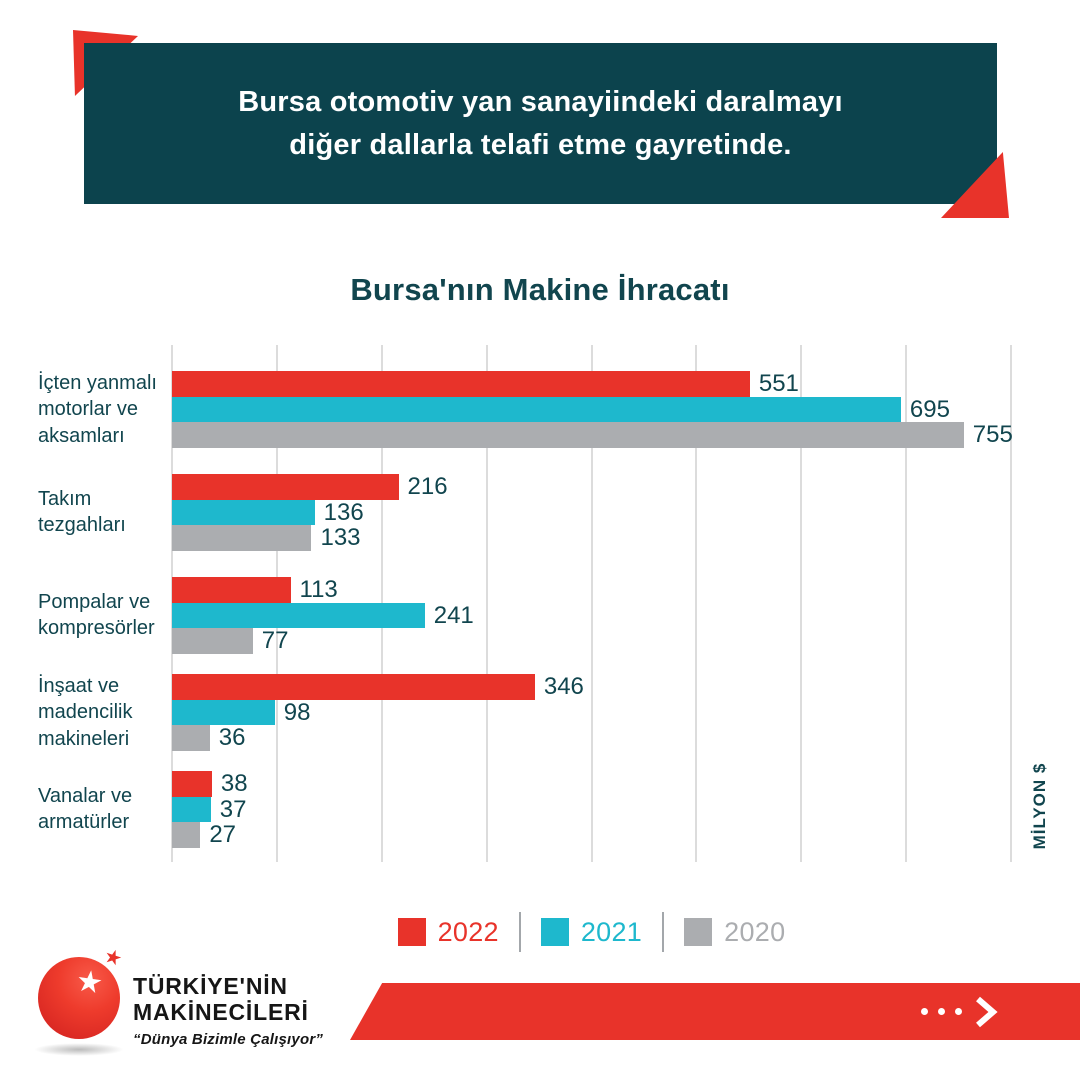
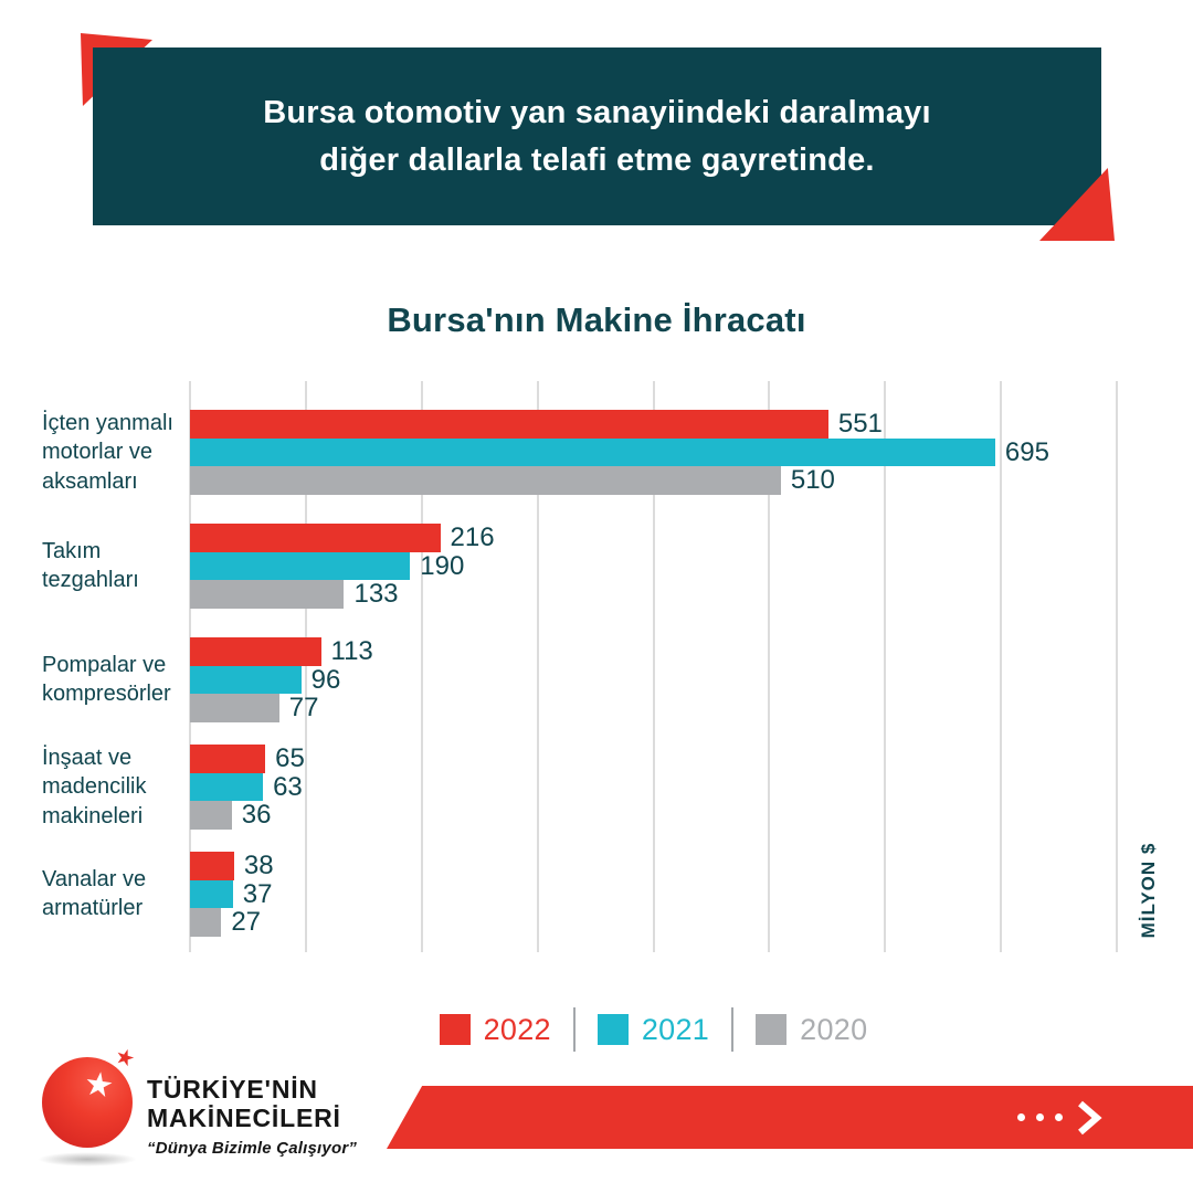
2020/İçten yanmalı motorlar ve aksamları: 755 -> 510
2021/Takım tezgahları: 136 -> 190
2021/Pompalar ve kompresörler: 241 -> 96
2022/İnşaat ve madencilik makineleri: 346 -> 65
2021/İnşaat ve madencilik makineleri: 98 -> 63
